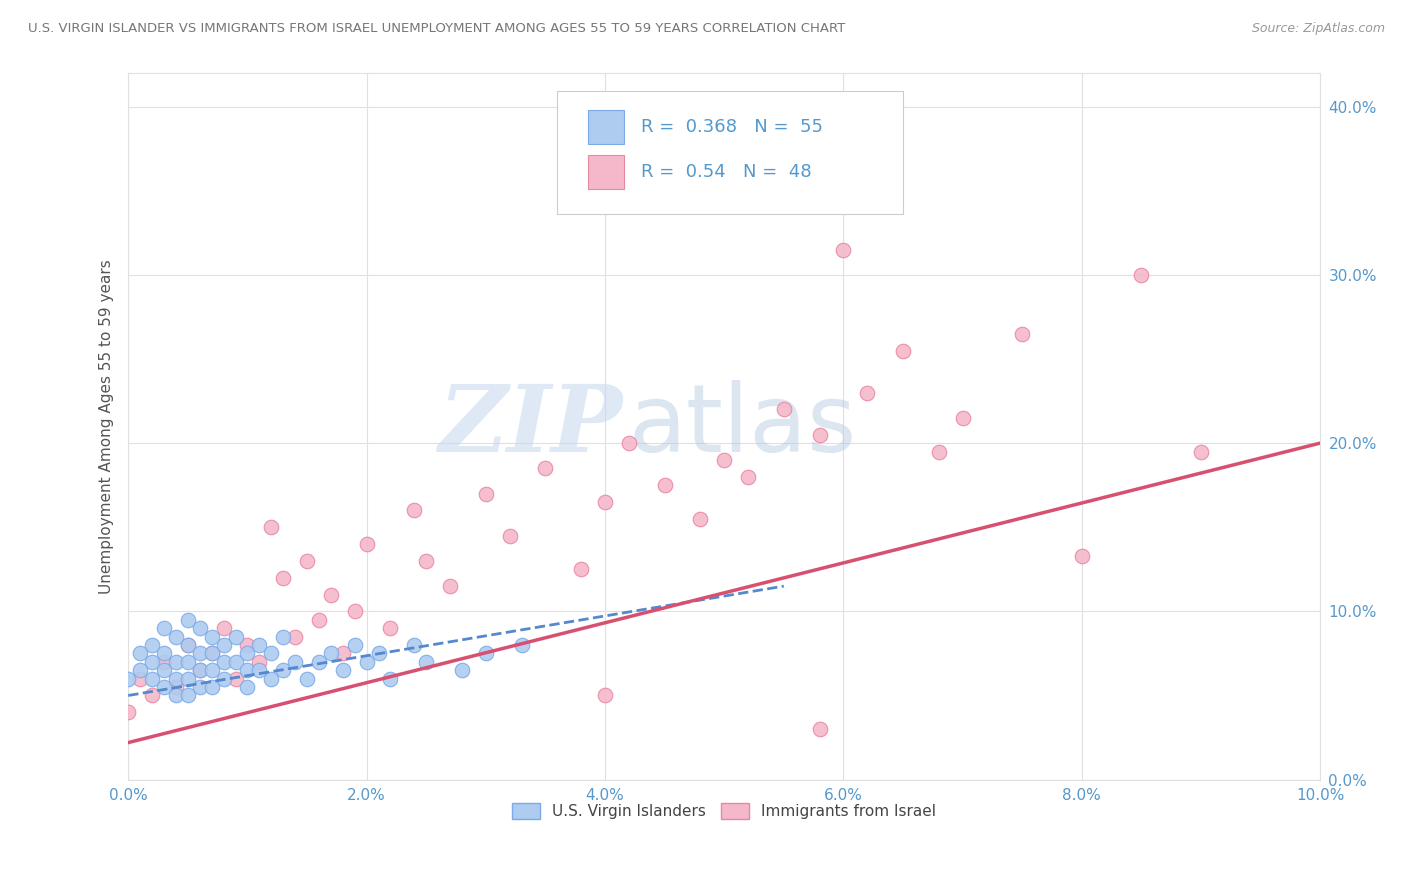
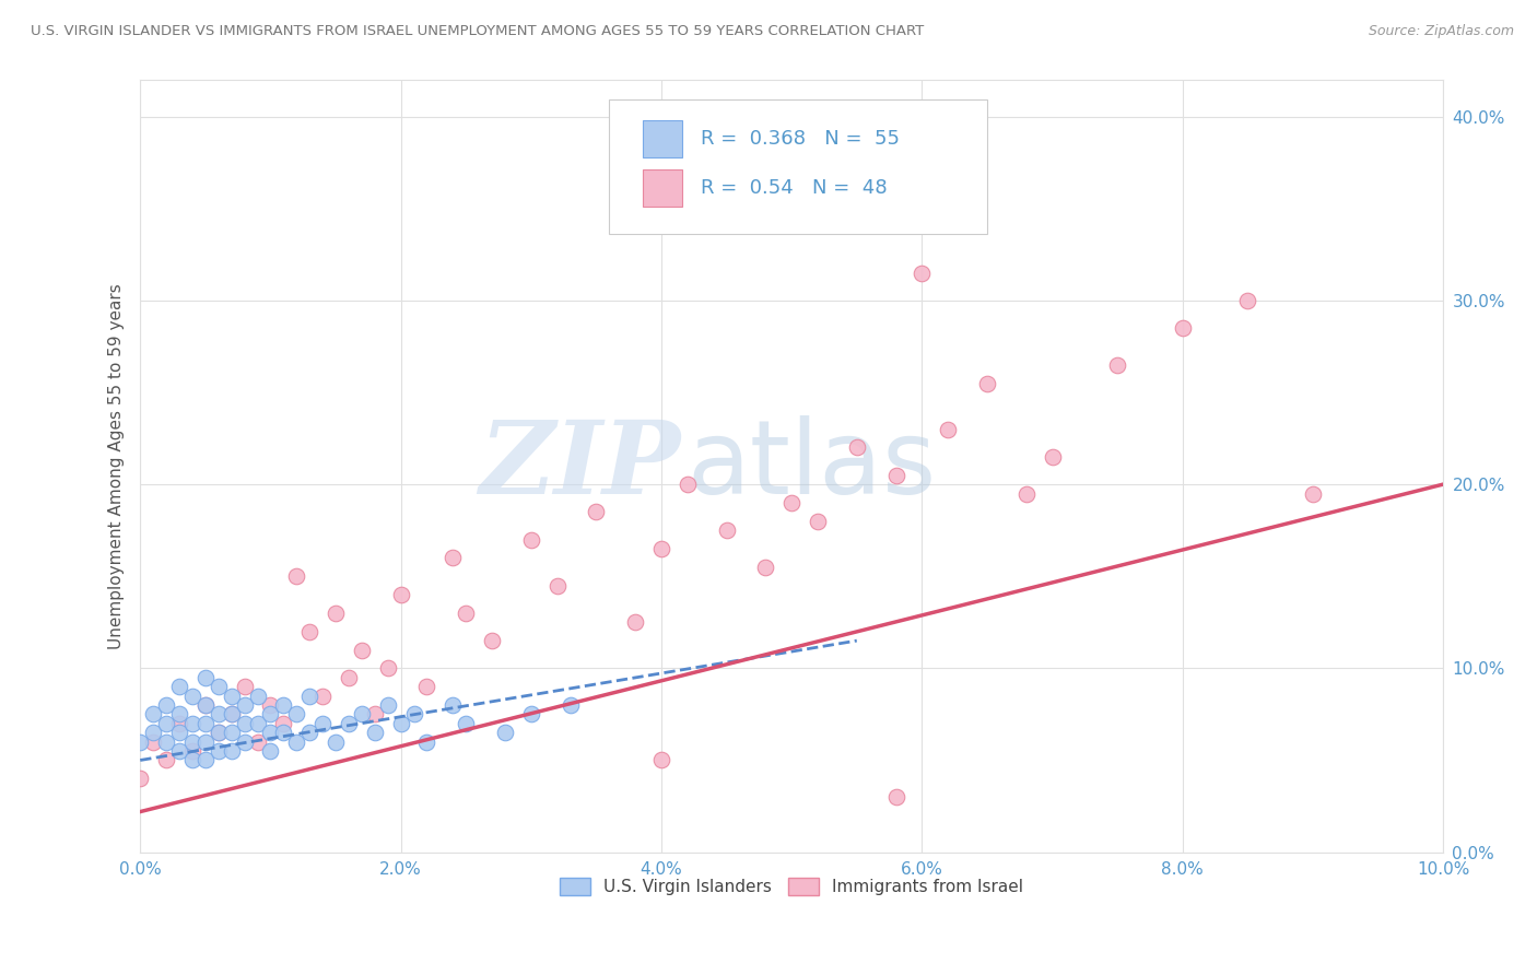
Immigrants from Israel/8.0%: 13.3% -> 28.5%
